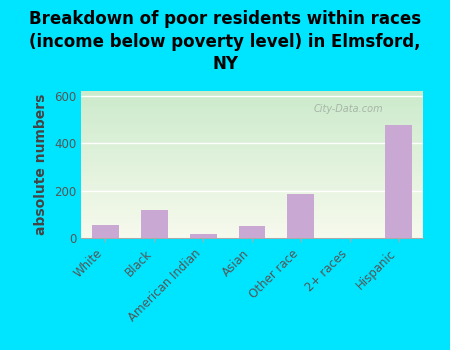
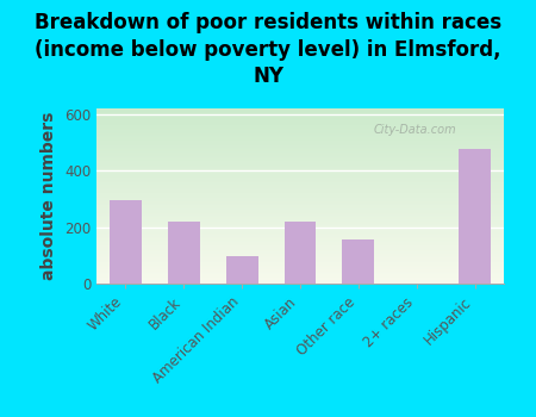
White: 55 -> 295
Black: 120 -> 220
American Indian: 18 -> 95
Asian: 50 -> 220
Other race: 185 -> 155
